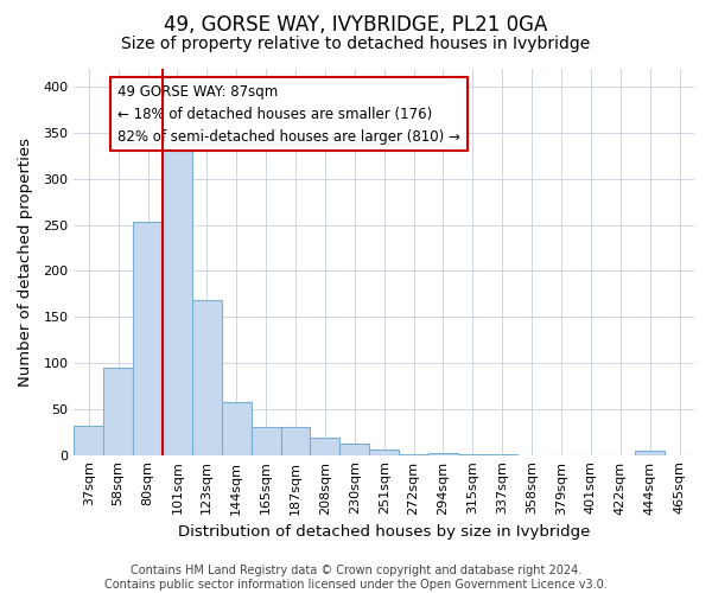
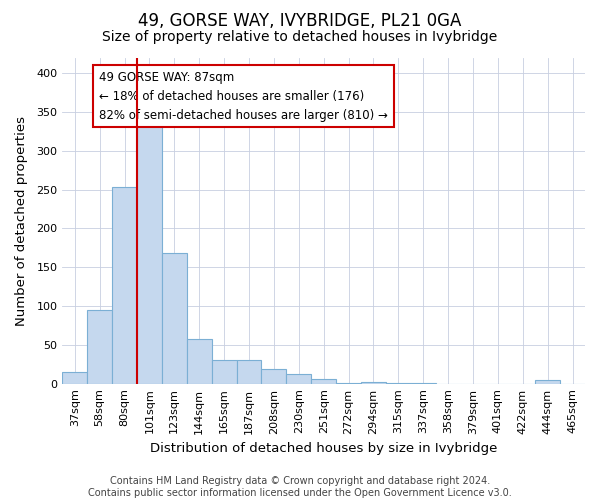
37sqm: 32 -> 15
